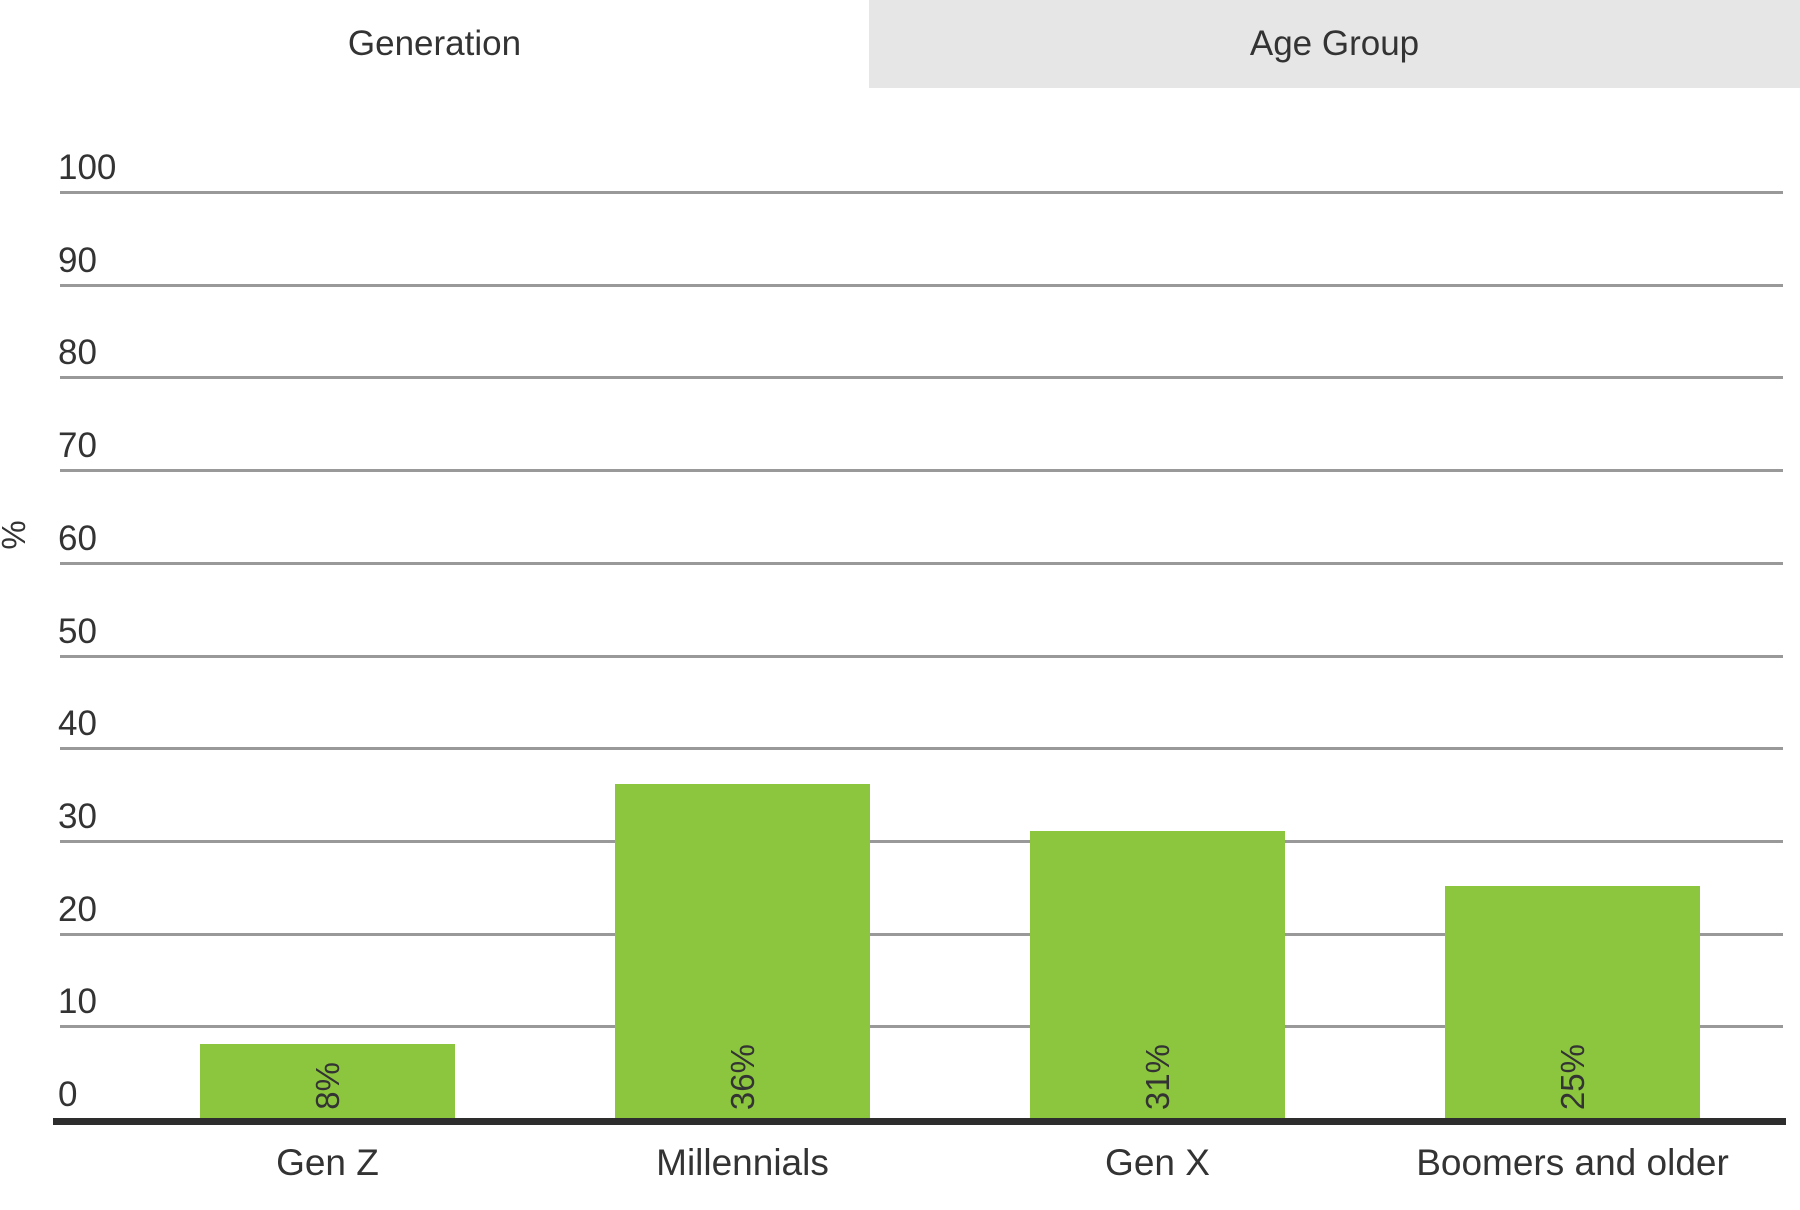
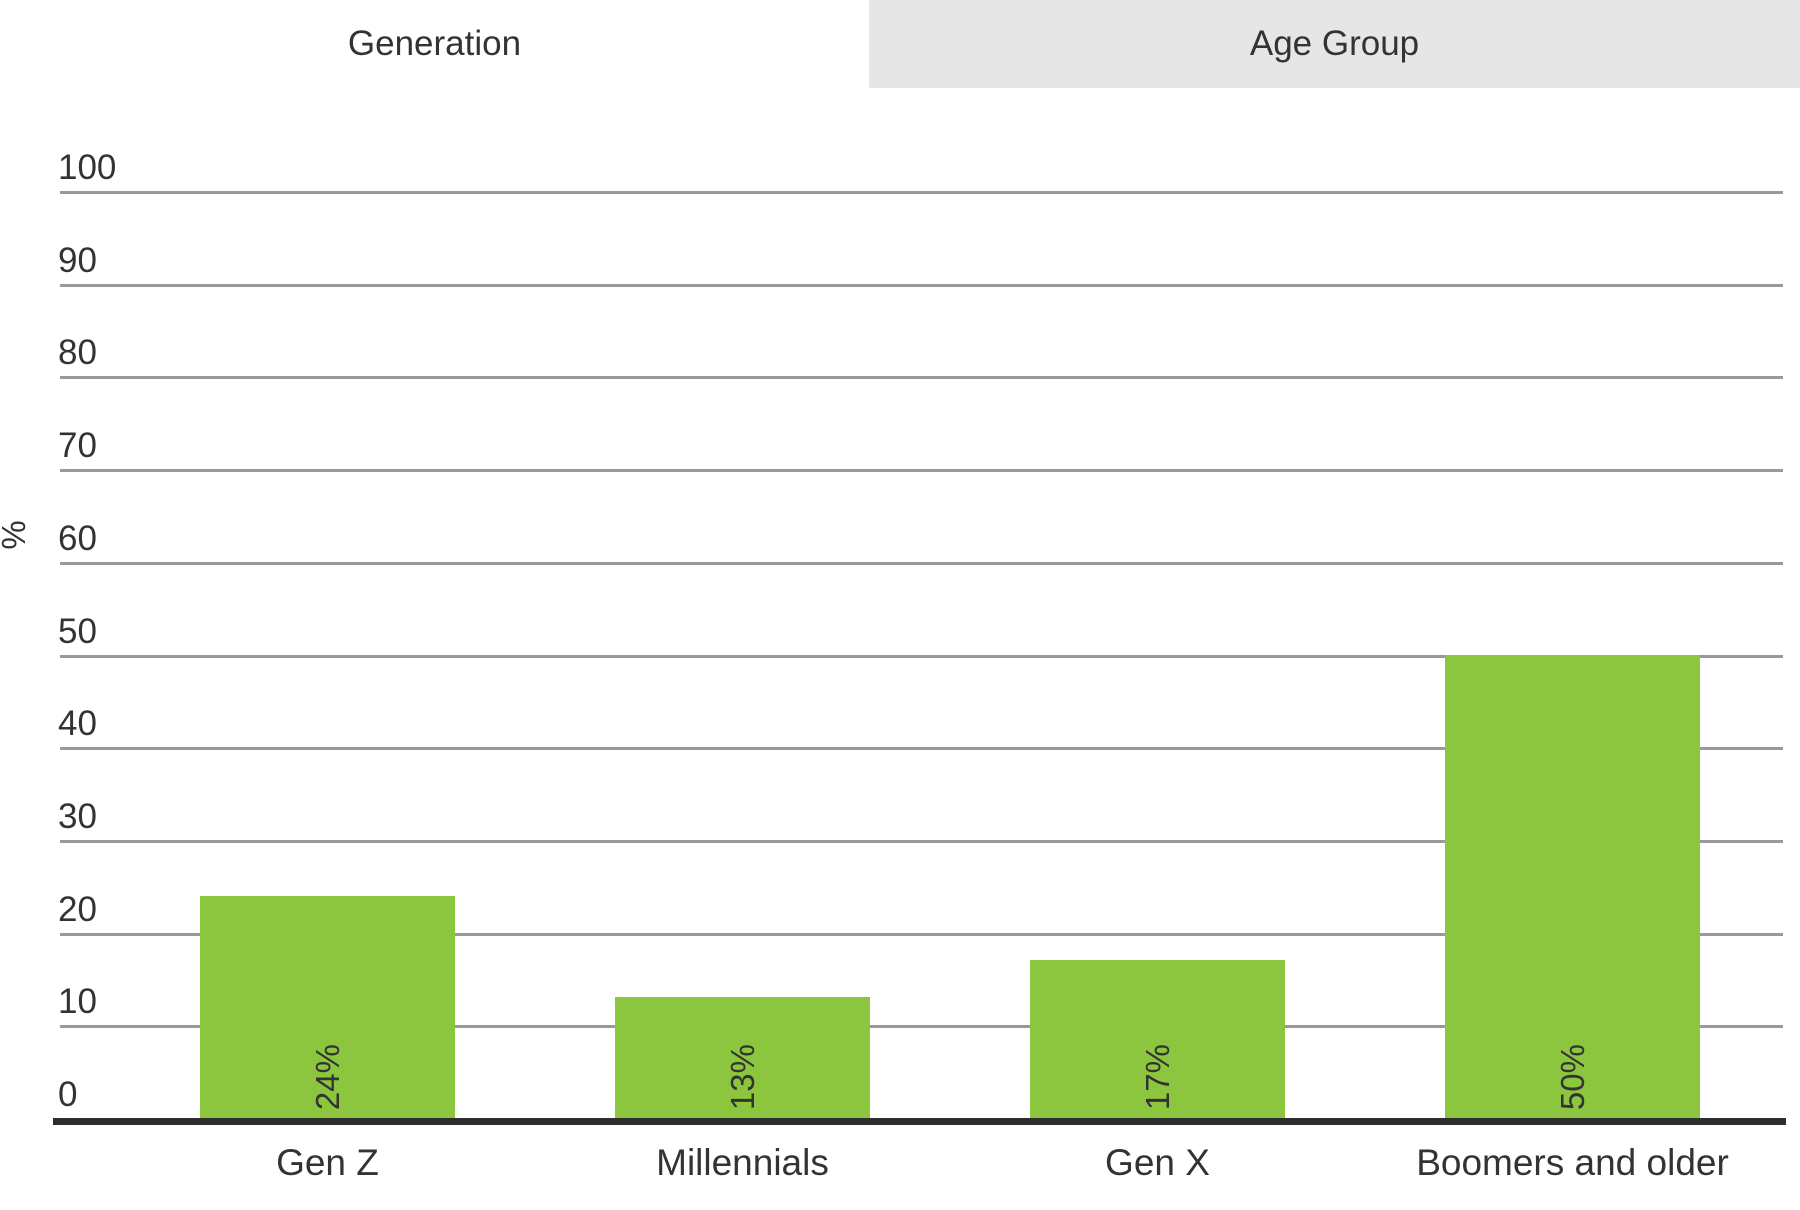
Gen Z: 8% -> 24%
Millennials: 36% -> 13%
Gen X: 31% -> 17%
Boomers and older: 25% -> 50%
